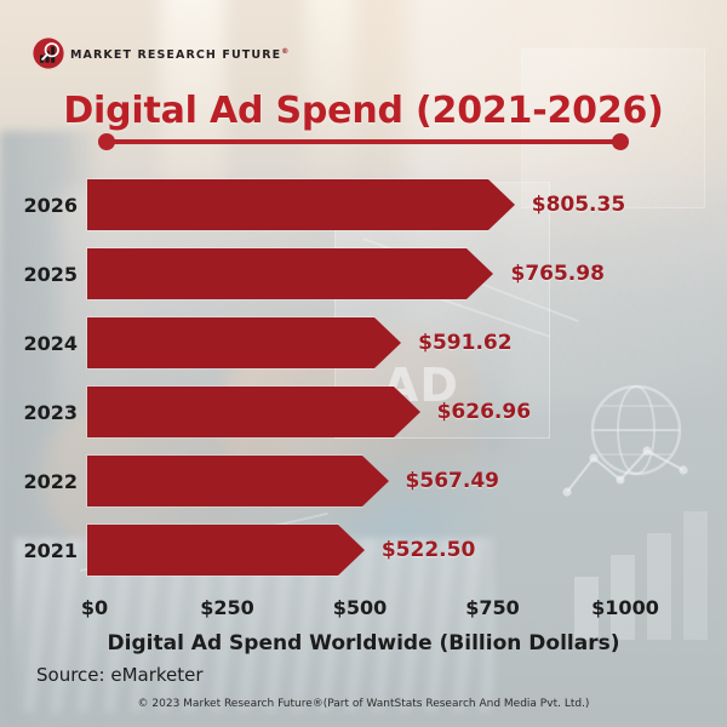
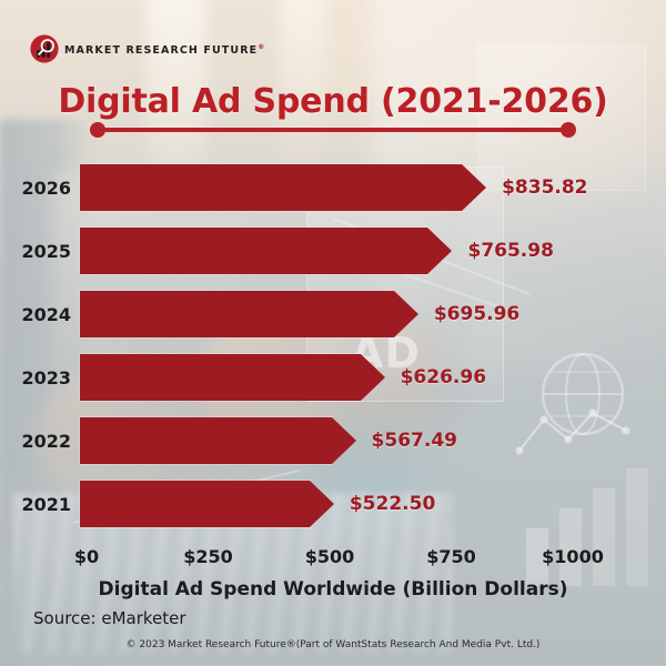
2026: $805.35 -> $835.82
2024: $591.62 -> $695.96
